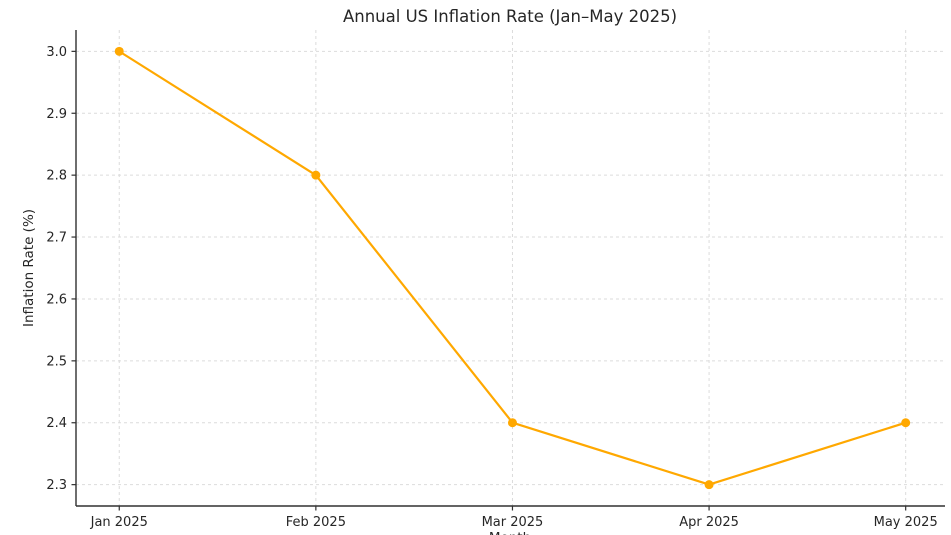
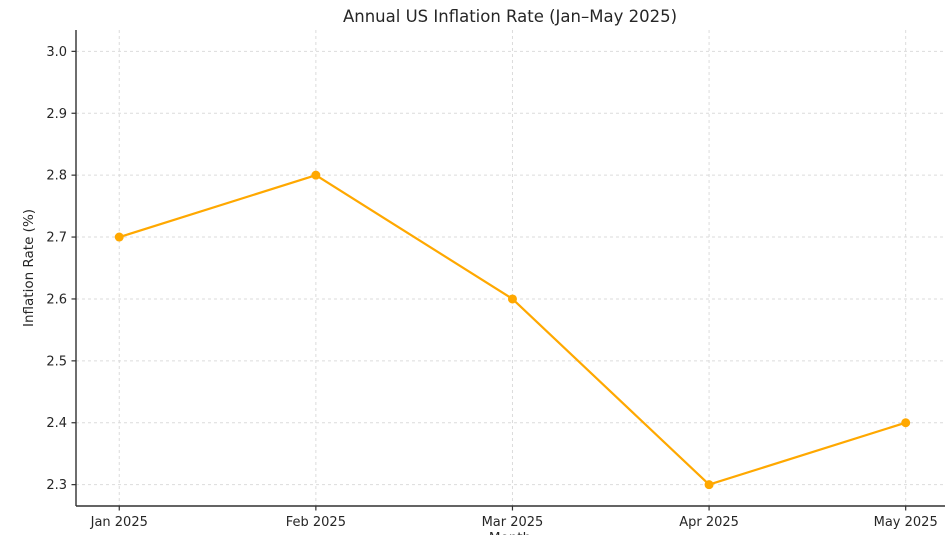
Jan 2025: 3.0 -> 2.7
Mar 2025: 2.4 -> 2.6
